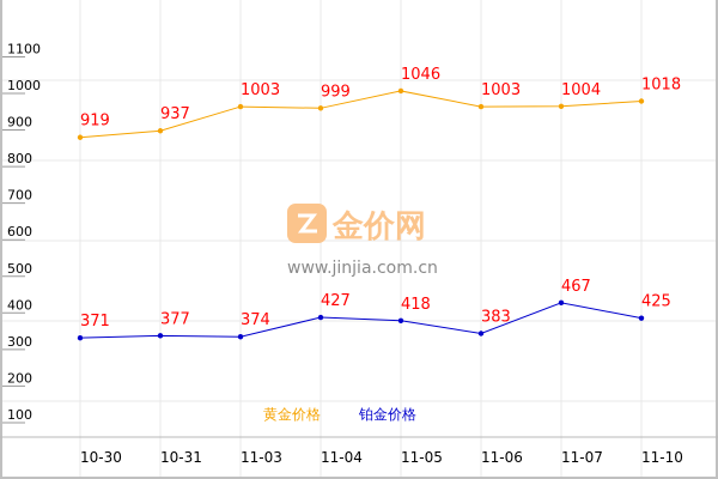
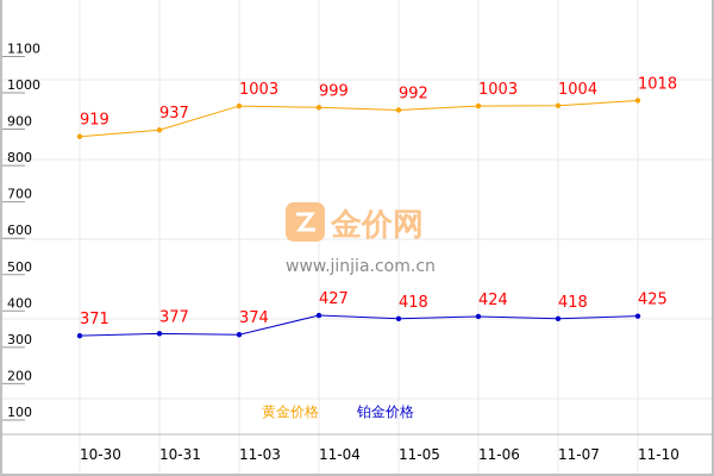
黄金价格/11-05: 1046 -> 992
铂金价格/11-06: 383 -> 424
铂金价格/11-07: 467 -> 418
